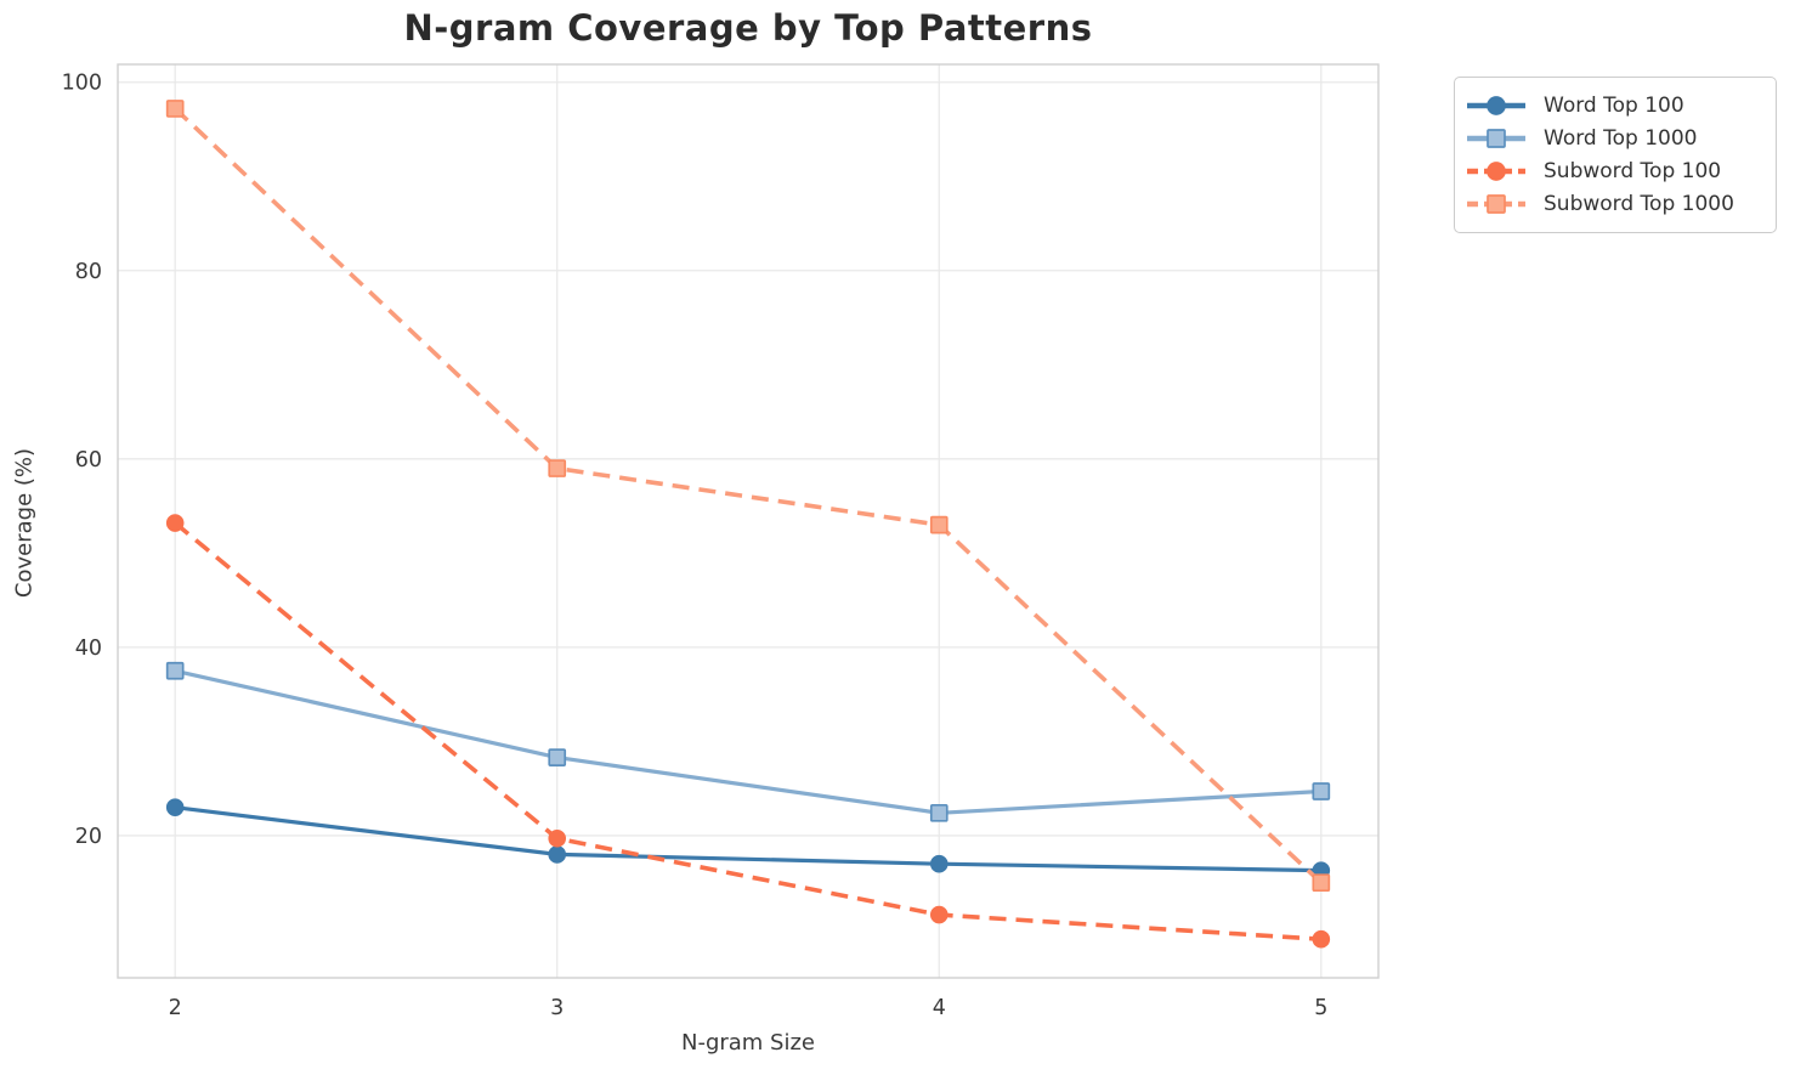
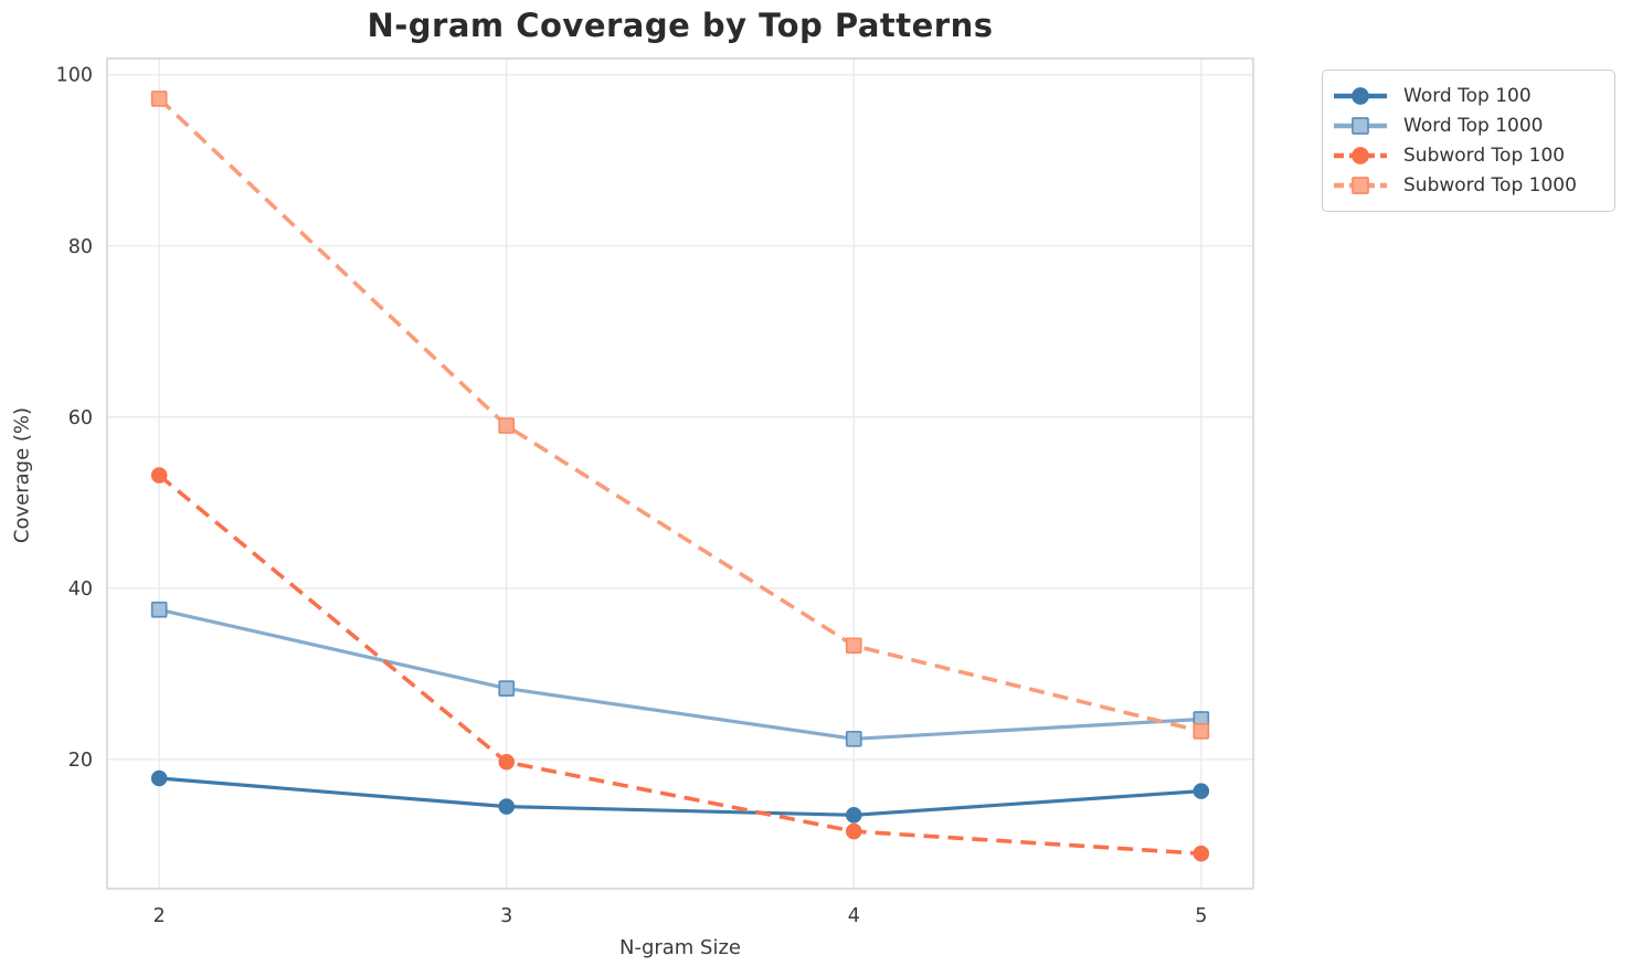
Word Top 100/2: 23 -> 18
Word Top 100/3: 18 -> 14
Word Top 100/4: 17 -> 14
Subword Top 1000/4: 53 -> 33
Subword Top 1000/5: 15 -> 23
